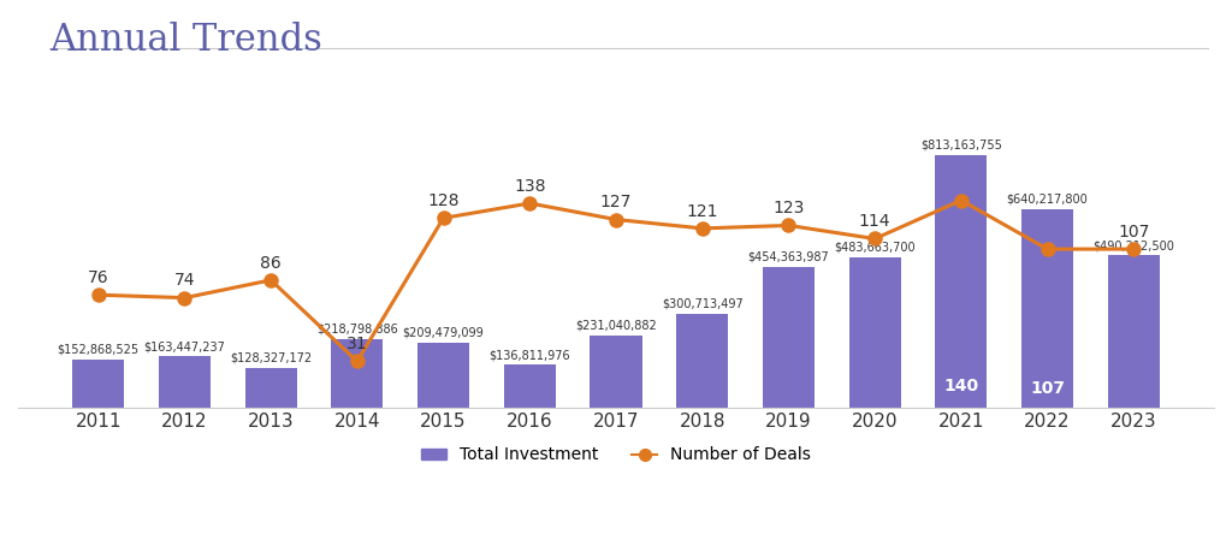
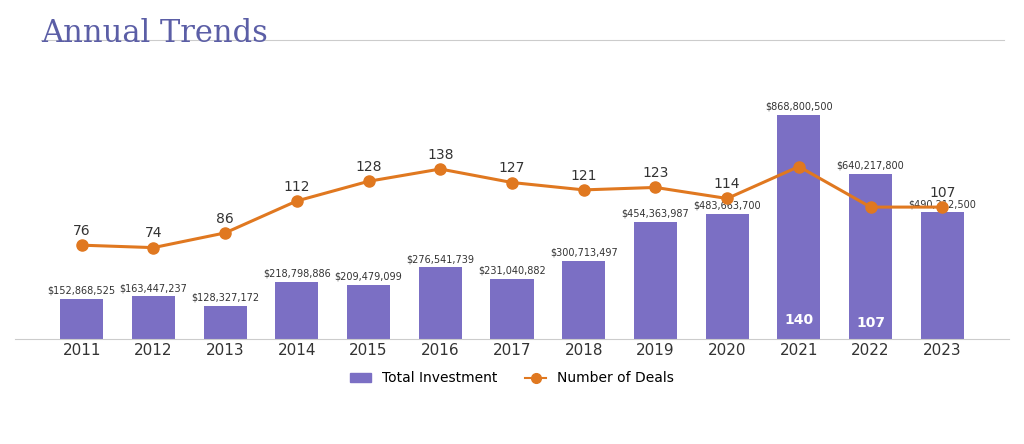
Number of Deals/2014: 31 -> 112
Total Investment/2016: $136,811,976 -> $276,541,739
Total Investment/2021: $813,163,755 -> $868,800,500
